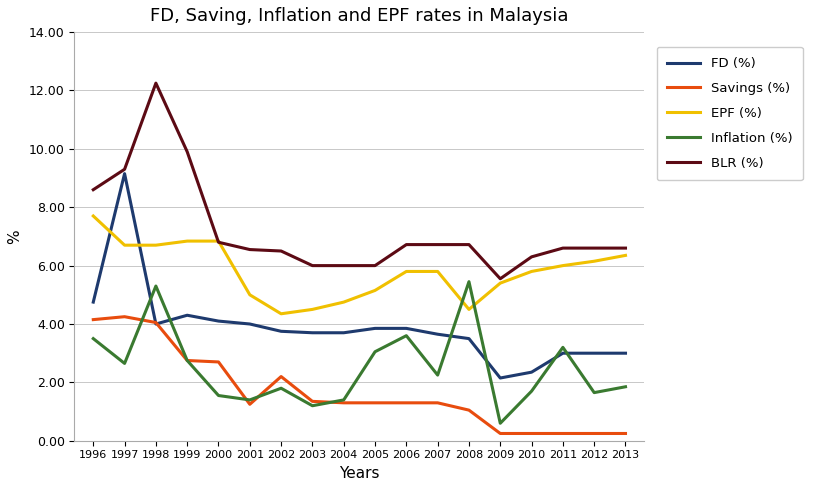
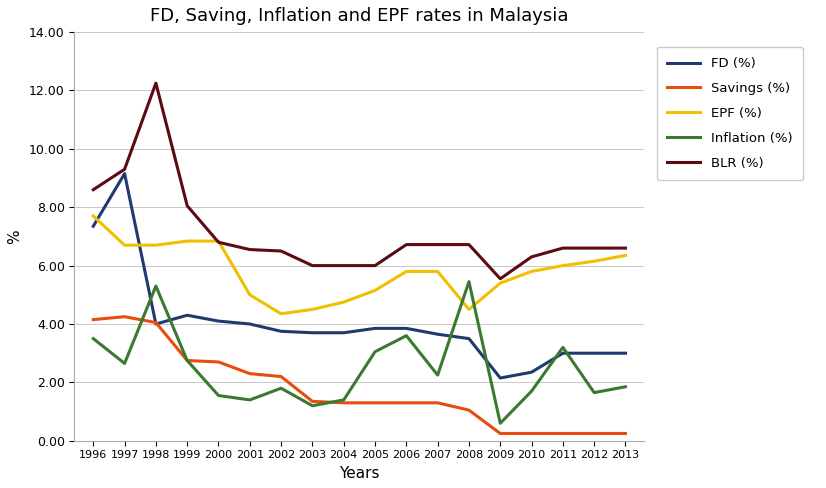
FD (%)/1996: 4.75 -> 7.35
BLR (%)/1999: 9.90 -> 8.05
Savings (%)/2001: 1.25 -> 2.30
